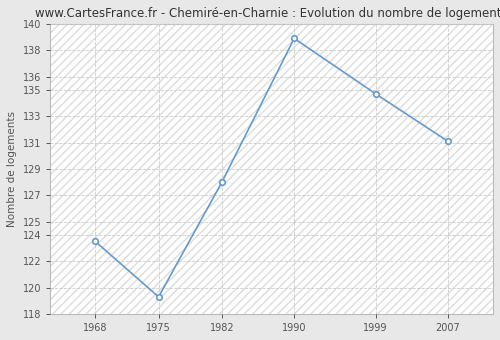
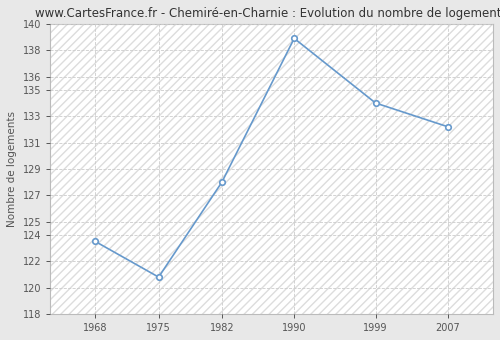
1975: 119.3 -> 120.8
1999: 134.7 -> 134.0
2007: 131.1 -> 132.2
